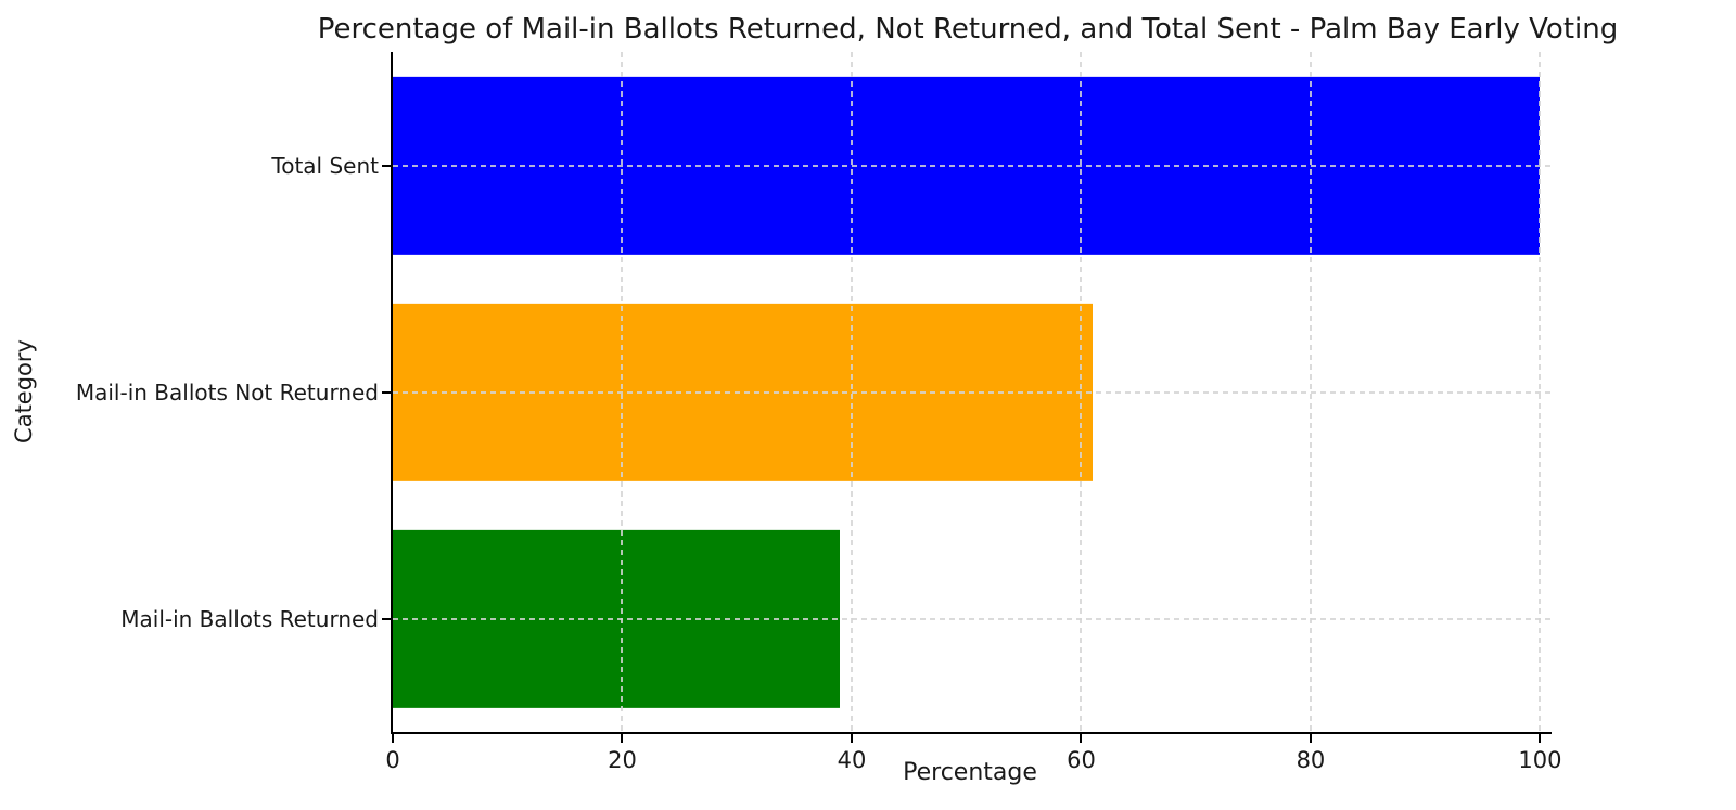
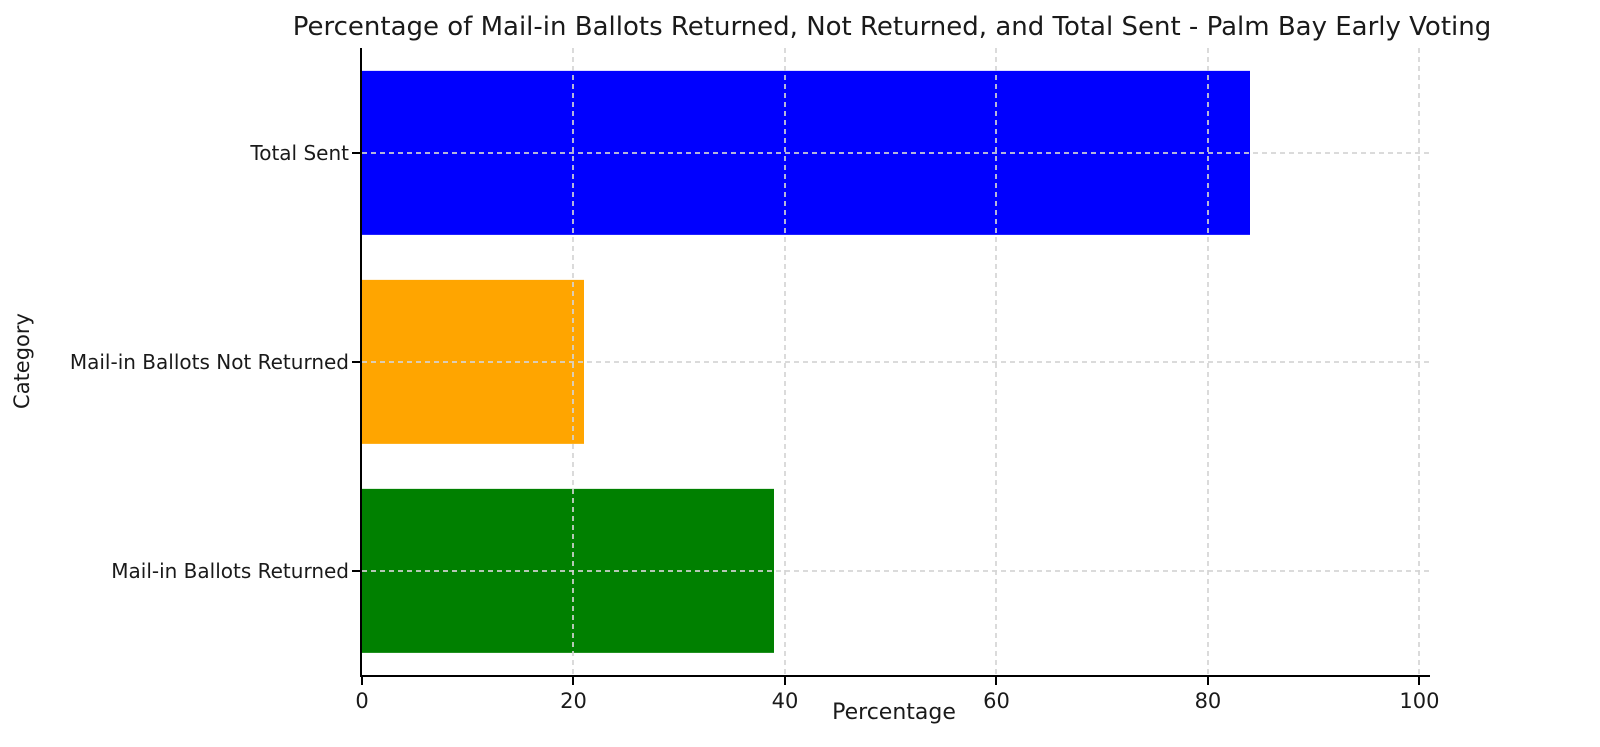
Total Sent: 100 -> 84
Mail-in Ballots Not Returned: 61 -> 21
